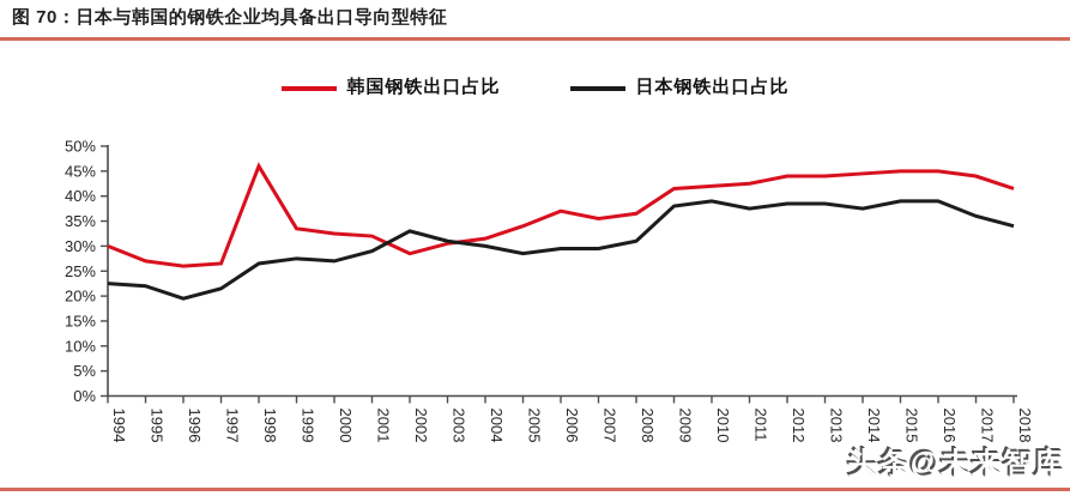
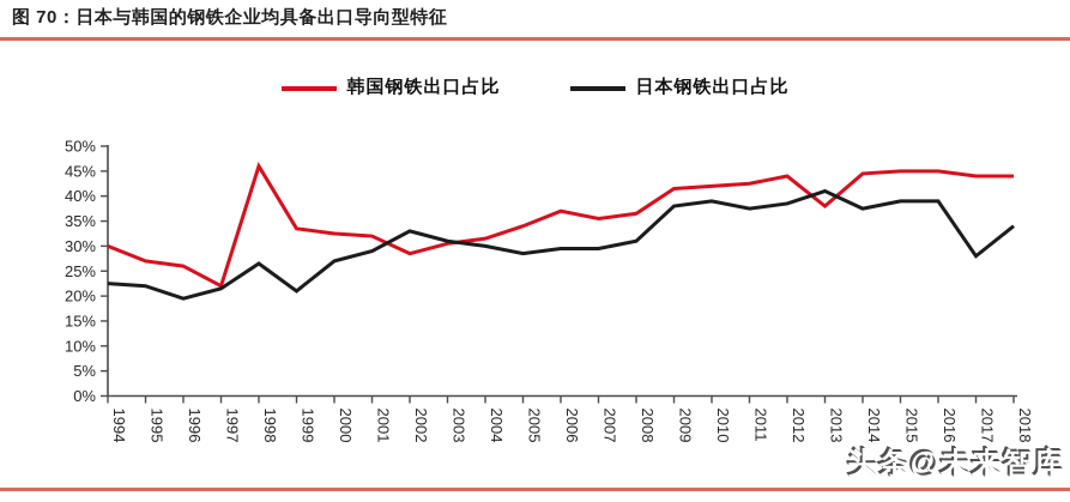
韩国钢铁出口占比/1997: 26% -> 22%
日本钢铁出口占比/1999: 28% -> 21%
韩国钢铁出口占比/2013: 44% -> 38%
日本钢铁出口占比/2013: 38% -> 41%
日本钢铁出口占比/2017: 36% -> 28%
韩国钢铁出口占比/2018: 42% -> 44%
